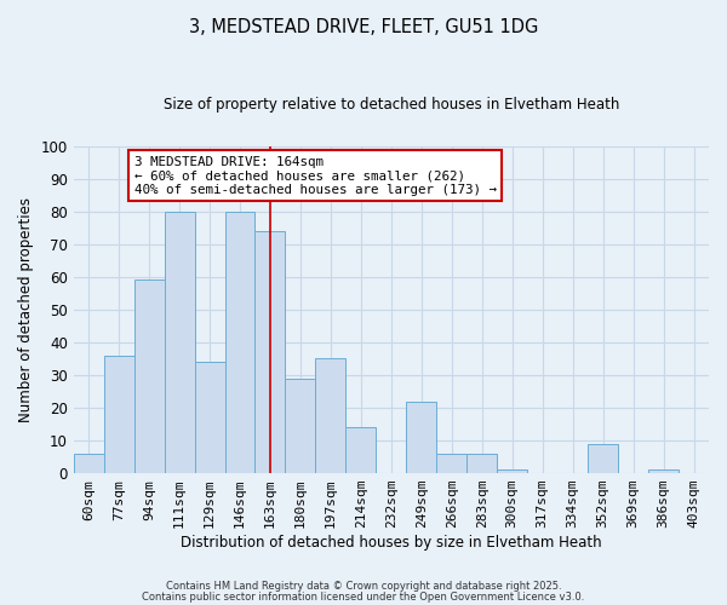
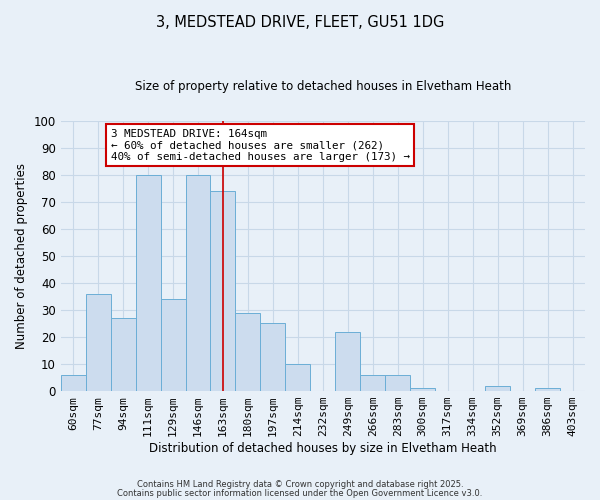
94sqm: 59 -> 27
197sqm: 35 -> 25
214sqm: 14 -> 10
352sqm: 9 -> 2
